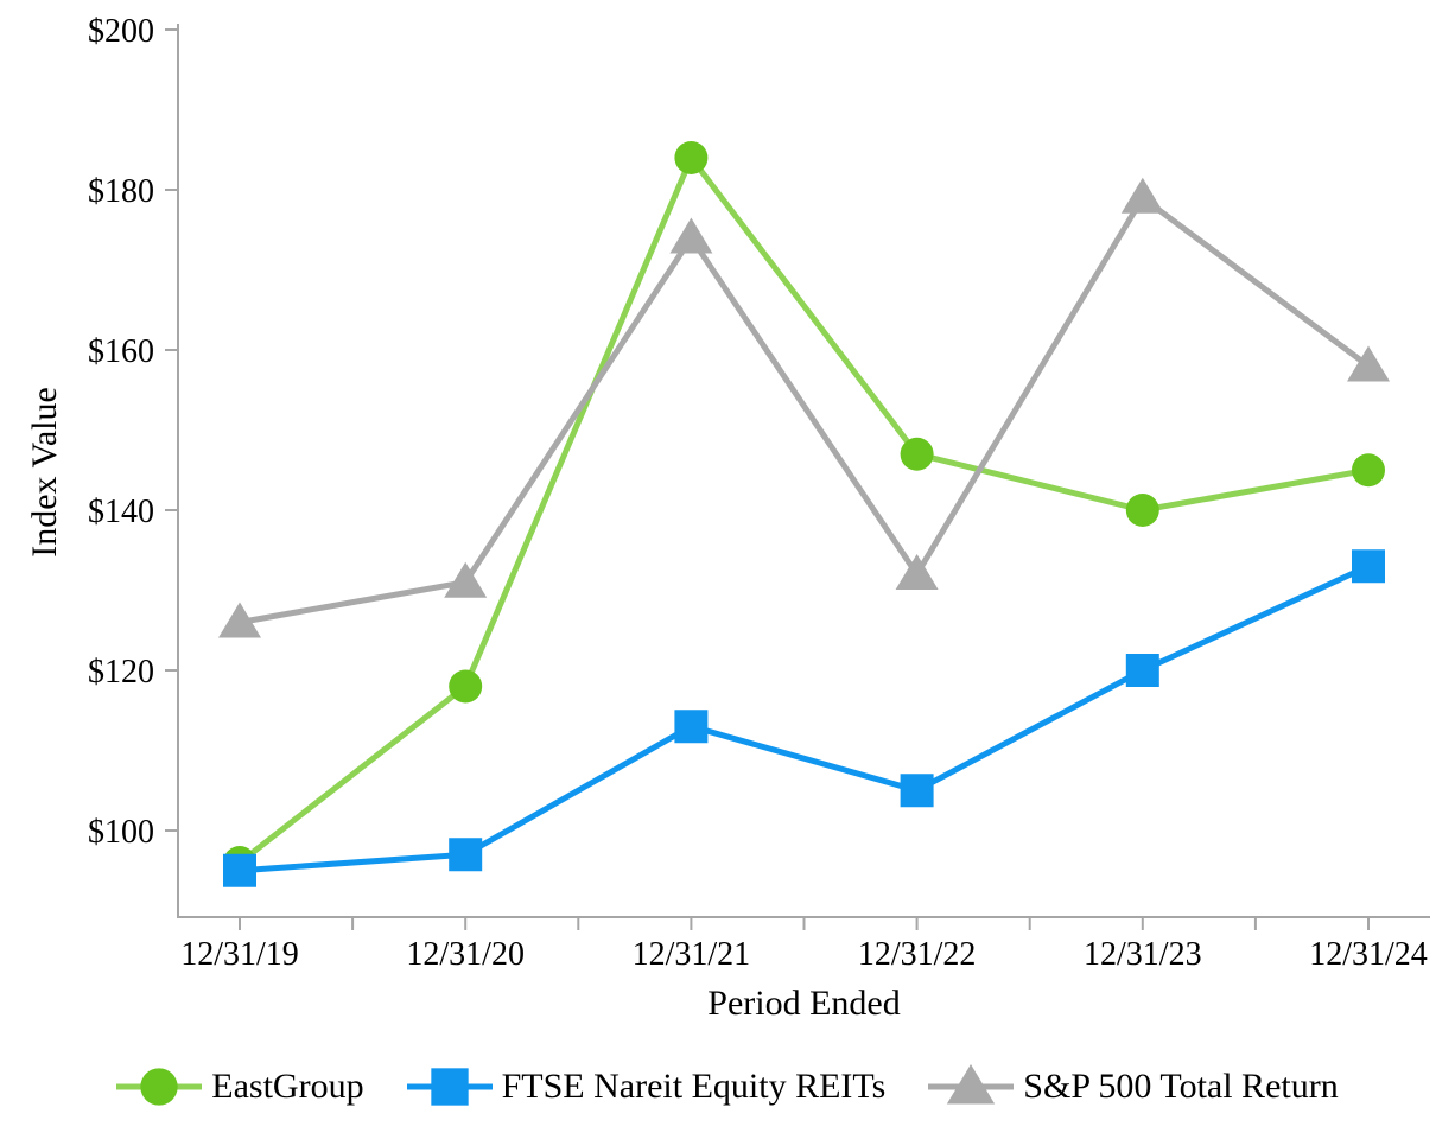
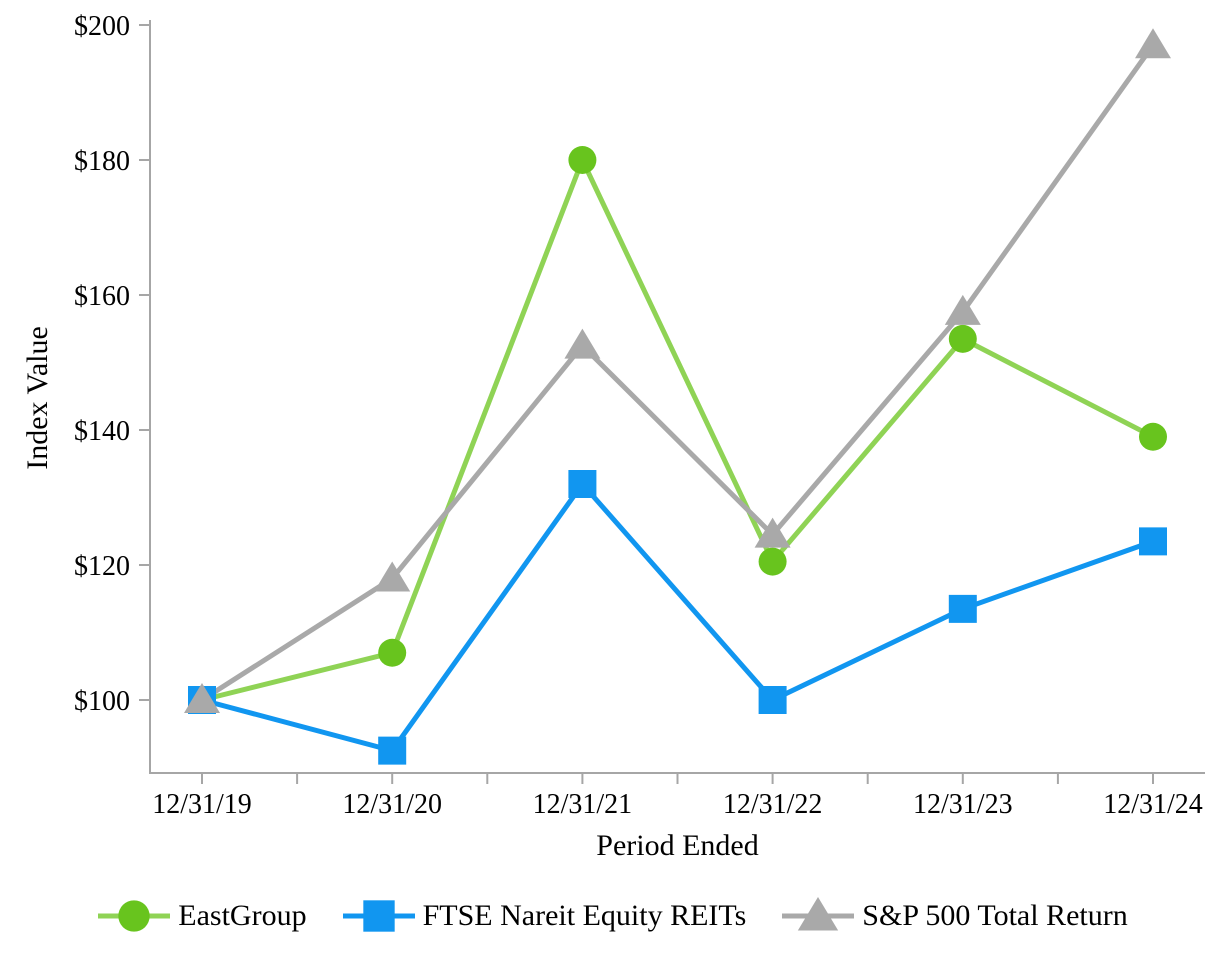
EastGroup/12/31/19: $96 -> $100
FTSE Nareit Equity REITs/12/31/19: $95 -> $100
S&P 500 Total Return/12/31/19: $126 -> $100
EastGroup/12/31/20: $118 -> $107
FTSE Nareit Equity REITs/12/31/20: $97 -> $92
S&P 500 Total Return/12/31/20: $131 -> $118
EastGroup/12/31/21: $184 -> $180
FTSE Nareit Equity REITs/12/31/21: $113 -> $132
S&P 500 Total Return/12/31/21: $174 -> $152
EastGroup/12/31/22: $147 -> $120
FTSE Nareit Equity REITs/12/31/22: $105 -> $100
S&P 500 Total Return/12/31/22: $132 -> $124
EastGroup/12/31/23: $140 -> $154
FTSE Nareit Equity REITs/12/31/23: $120 -> $114
S&P 500 Total Return/12/31/23: $179 -> $158
EastGroup/12/31/24: $145 -> $139
FTSE Nareit Equity REITs/12/31/24: $133 -> $124
S&P 500 Total Return/12/31/24: $158 -> $197
